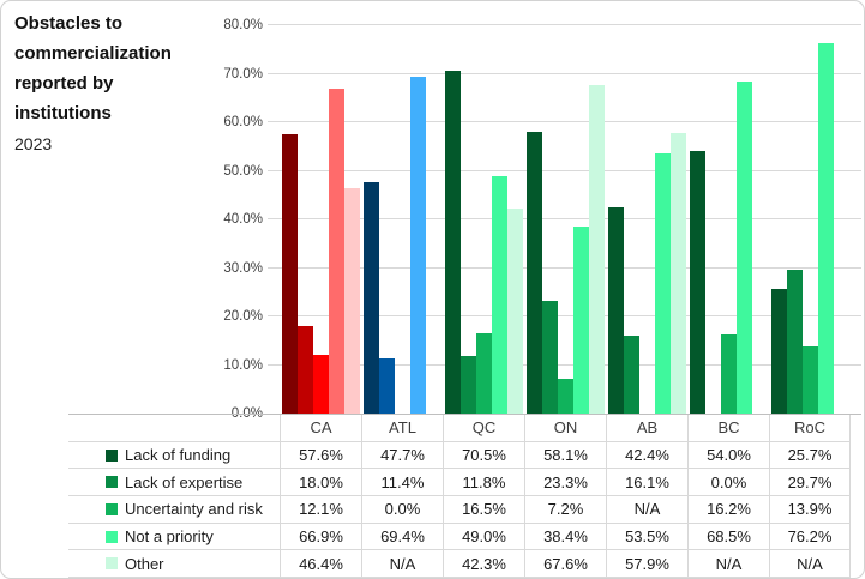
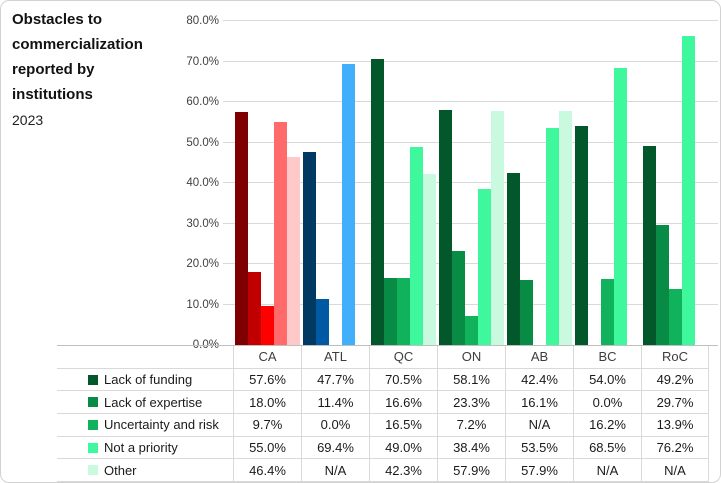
Uncertainty and risk/CA: 12.1% -> 9.7%
Not a priority/CA: 66.9% -> 55.0%
Lack of expertise/QC: 11.8% -> 16.6%
Other/ON: 67.6% -> 57.9%
Lack of funding/RoC: 25.7% -> 49.2%
